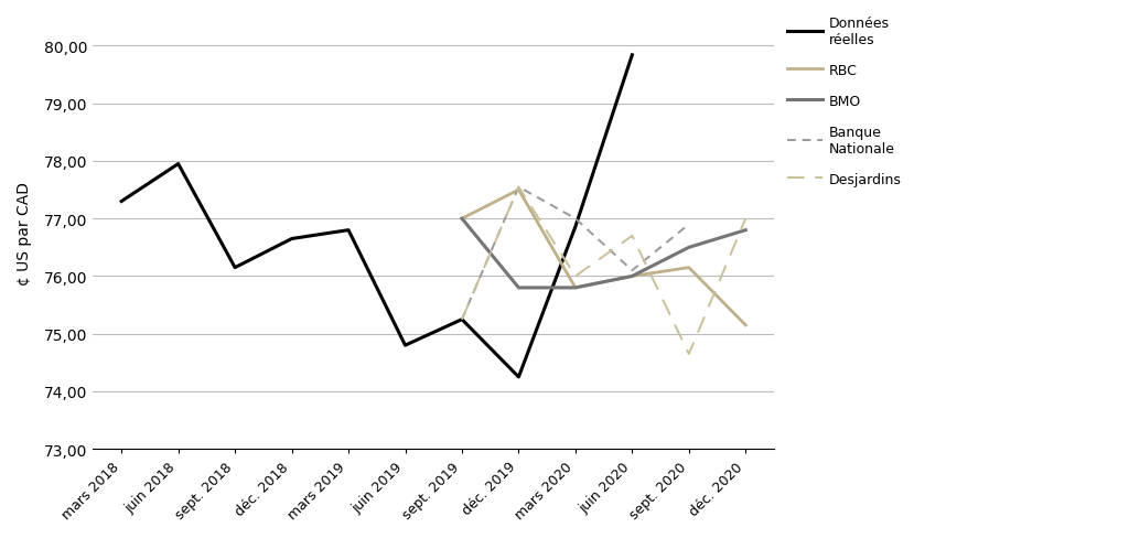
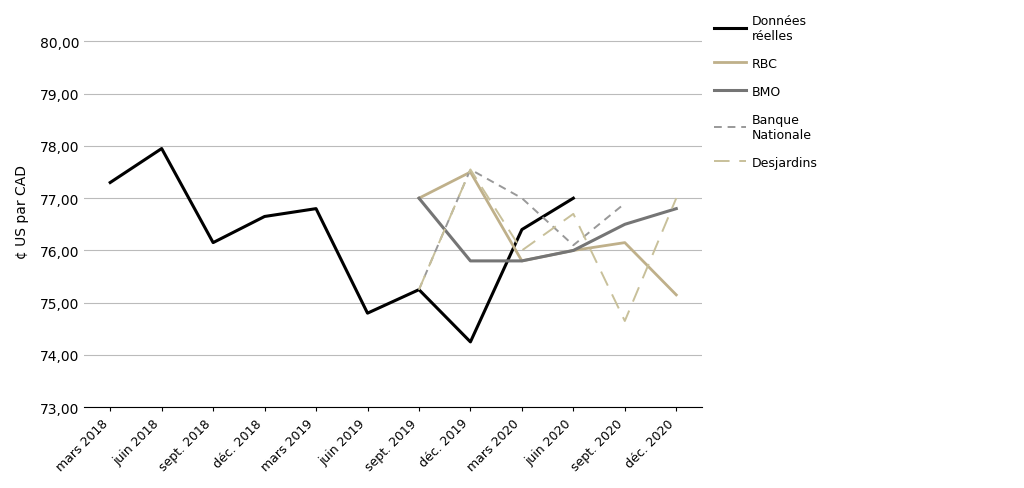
Données réelles/mars 2020: 76,86 -> 76,40
Données réelles/juin 2020: 79,84 -> 77,00
